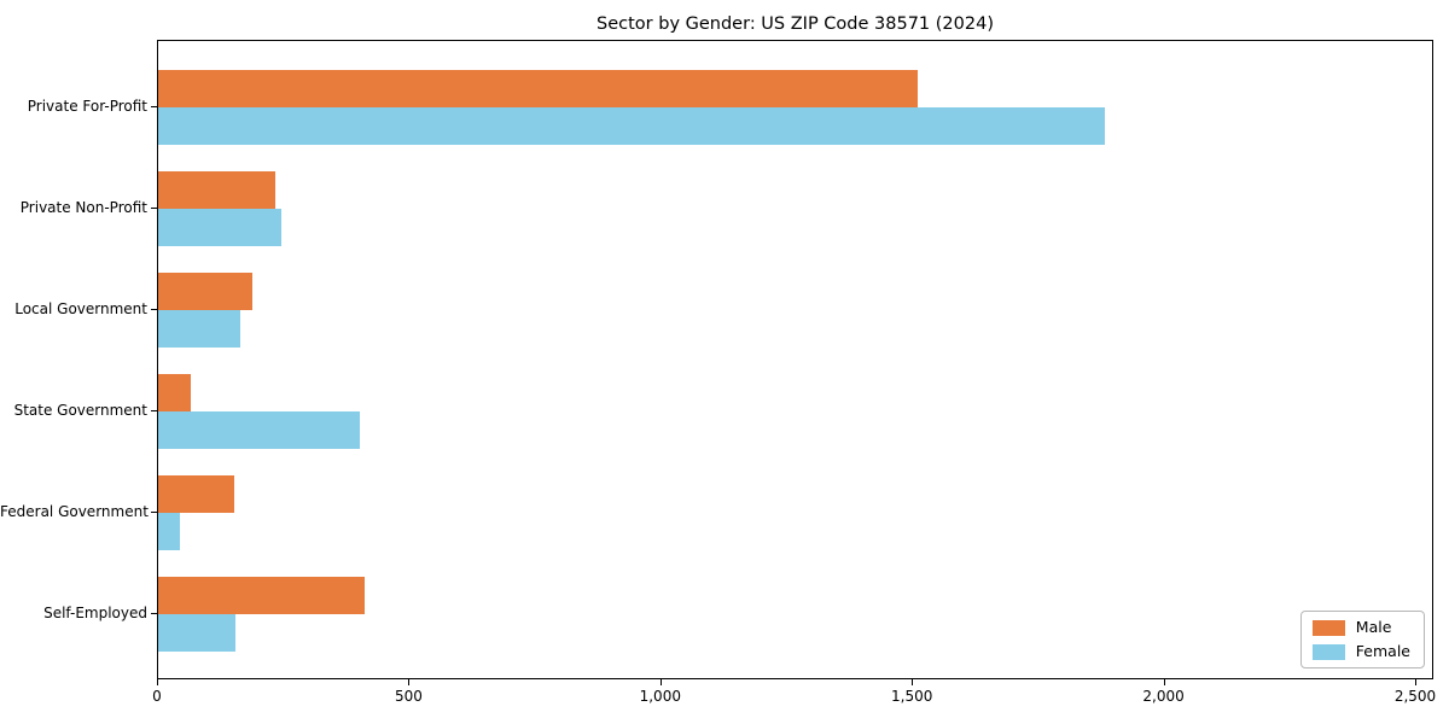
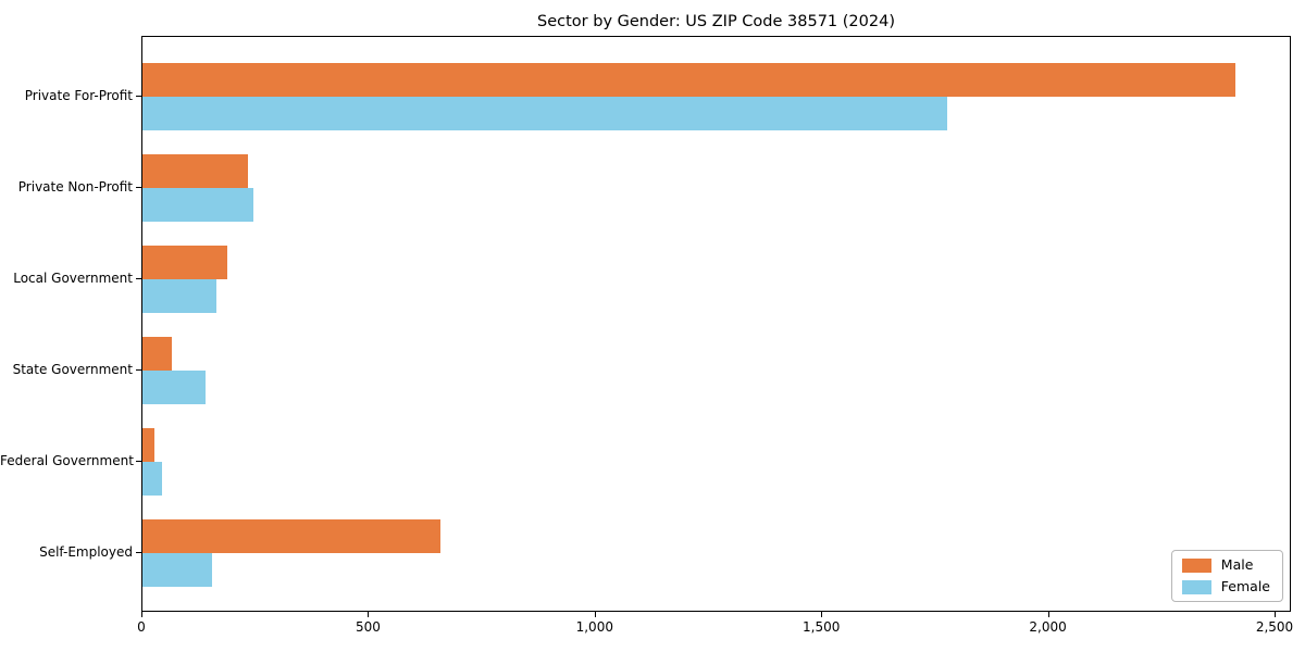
Male/Private For-Profit: 1510 -> 2410
Female/Private For-Profit: 1880 -> 1780
Female/State Government: 400 -> 140
Male/Federal Government: 150 -> 30
Male/Self-Employed: 410 -> 660
